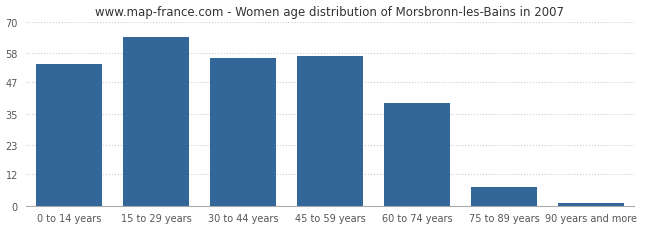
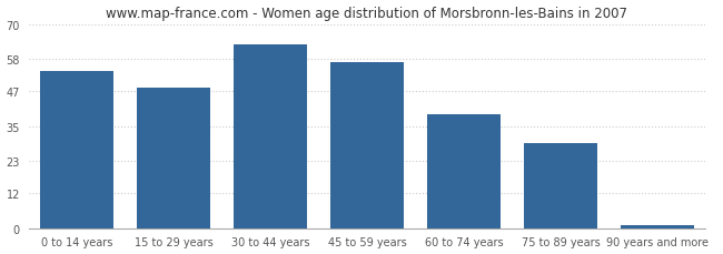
15 to 29 years: 64 -> 48
30 to 44 years: 56 -> 63
75 to 89 years: 7 -> 29
